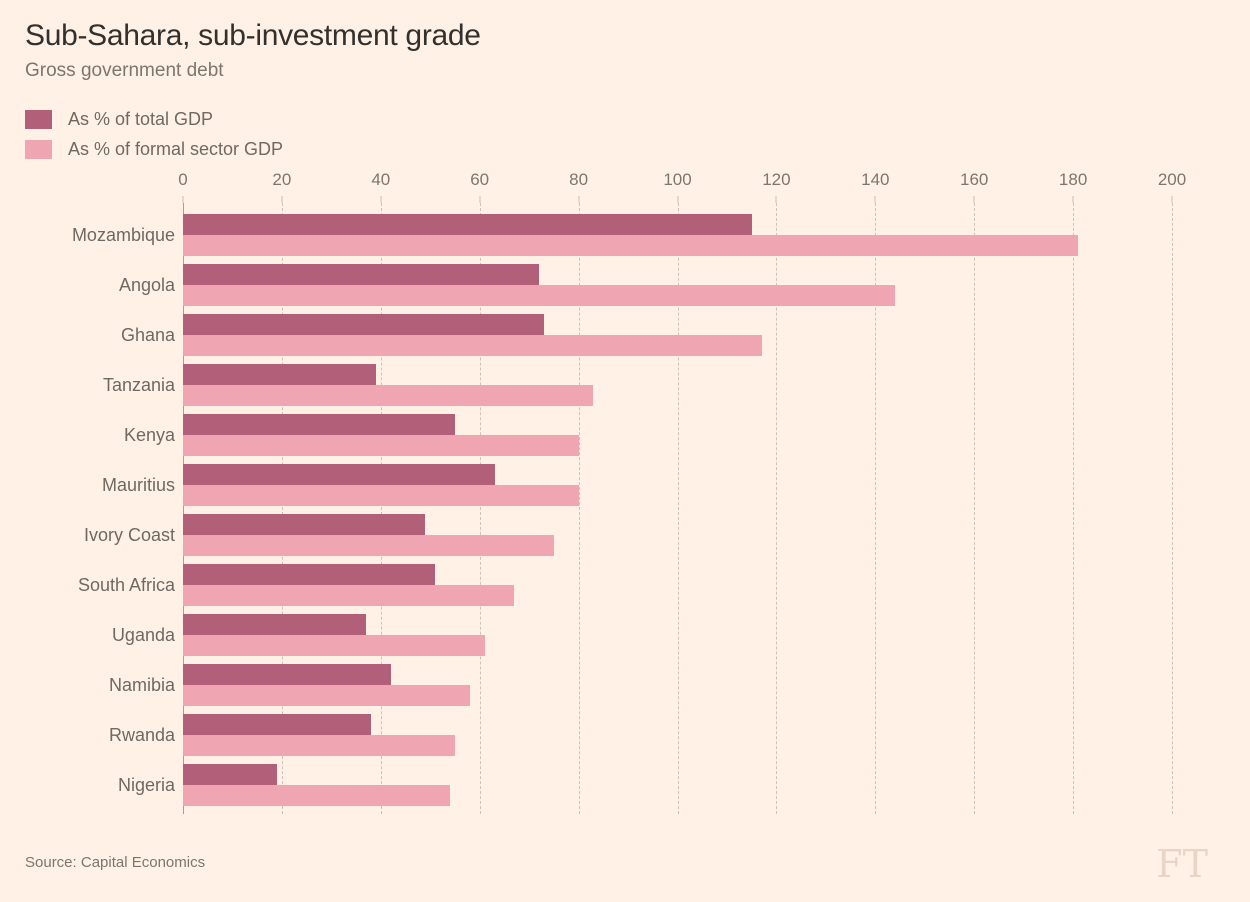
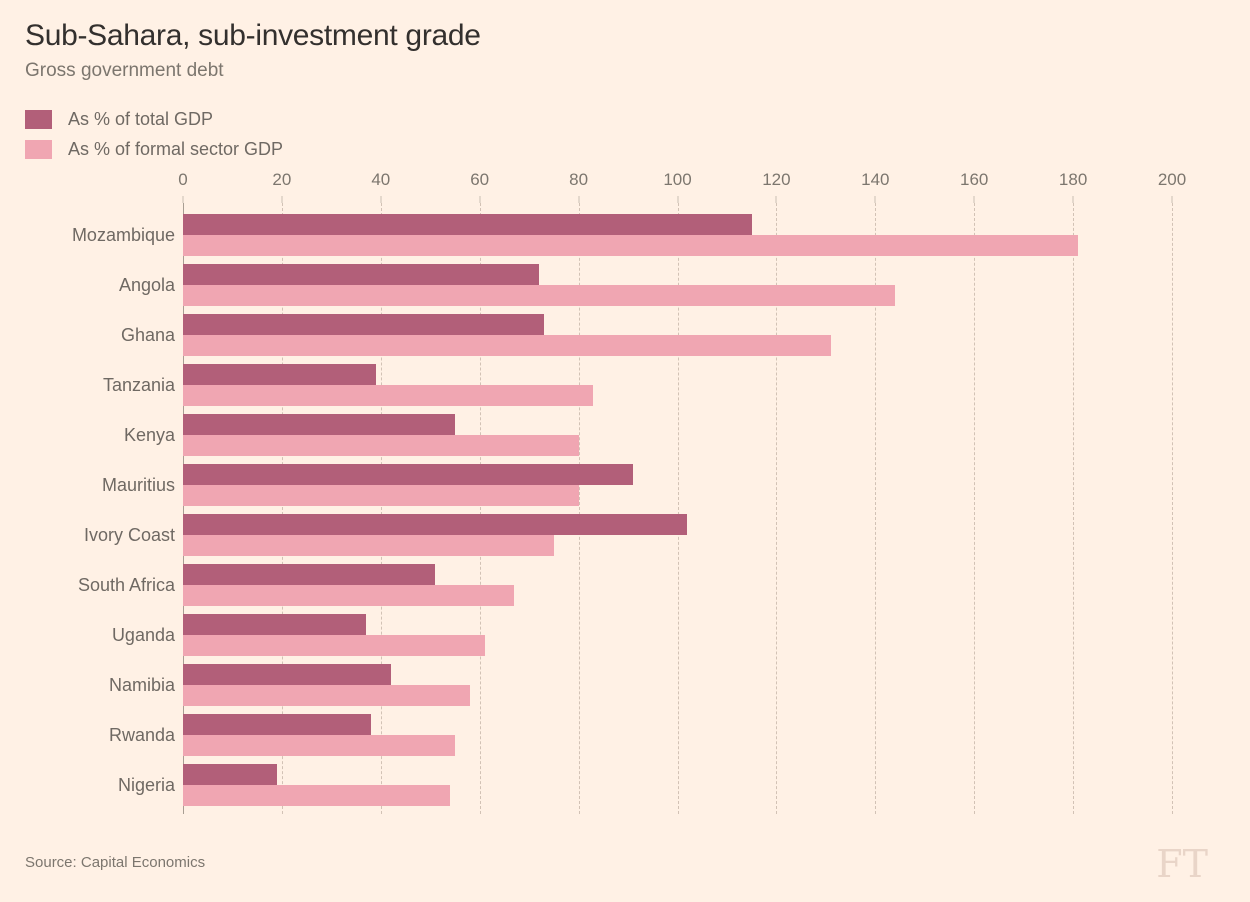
As % of formal sector GDP/Ghana: 117 -> 131
As % of total GDP/Mauritius: 63 -> 91
As % of total GDP/Ivory Coast: 49 -> 102
